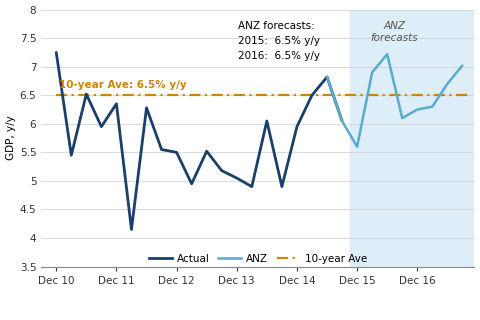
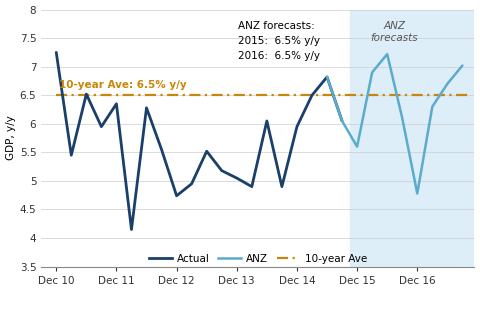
Actual/Dec 12: 5.50 -> 4.74
ANZ/Dec 16: 6.25 -> 4.78
